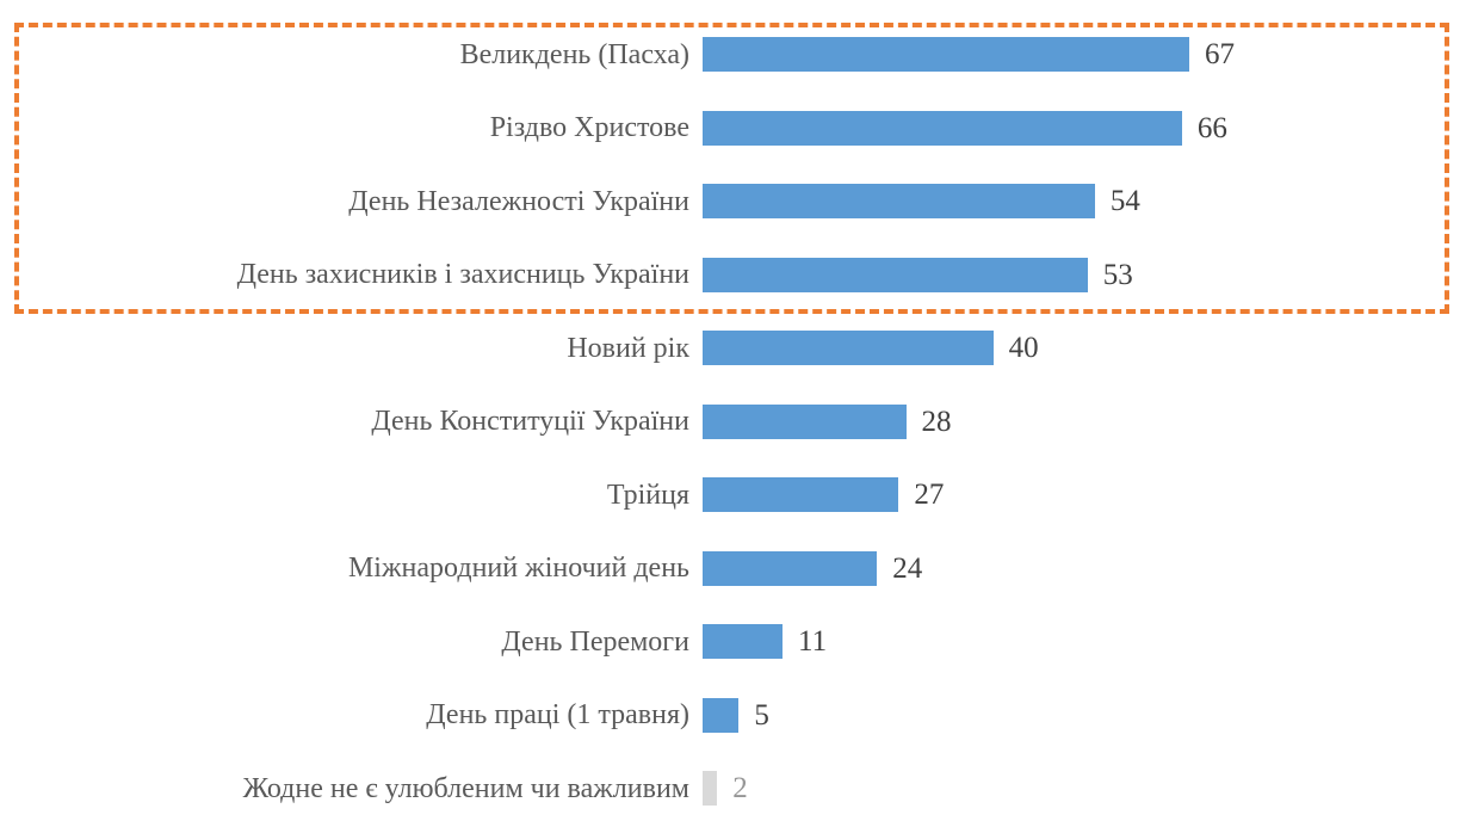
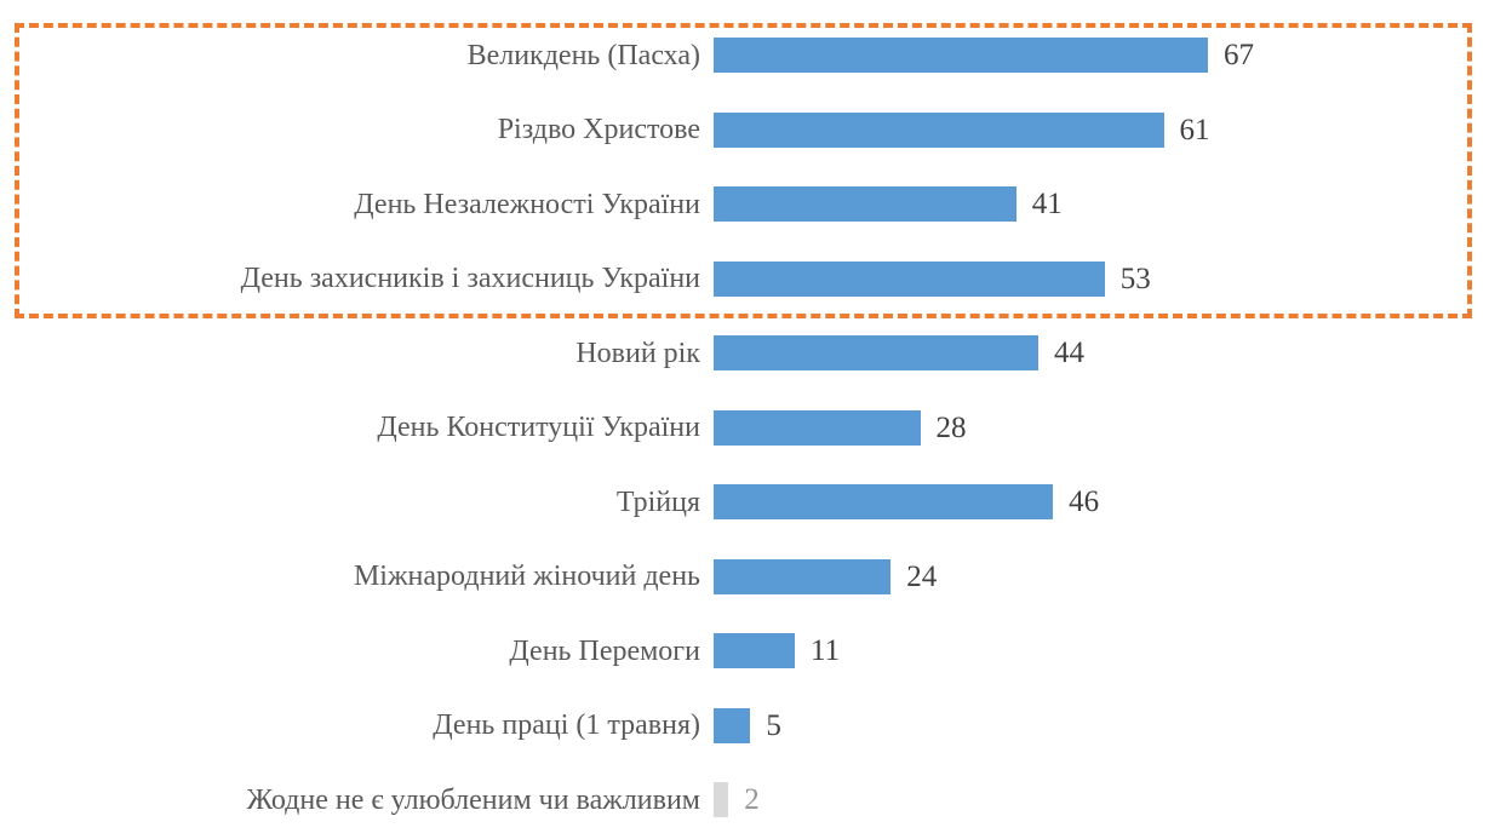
Різдво Христове: 66 -> 61
День Незалежності України: 54 -> 41
Новий рік: 40 -> 44
Трійця: 27 -> 46
